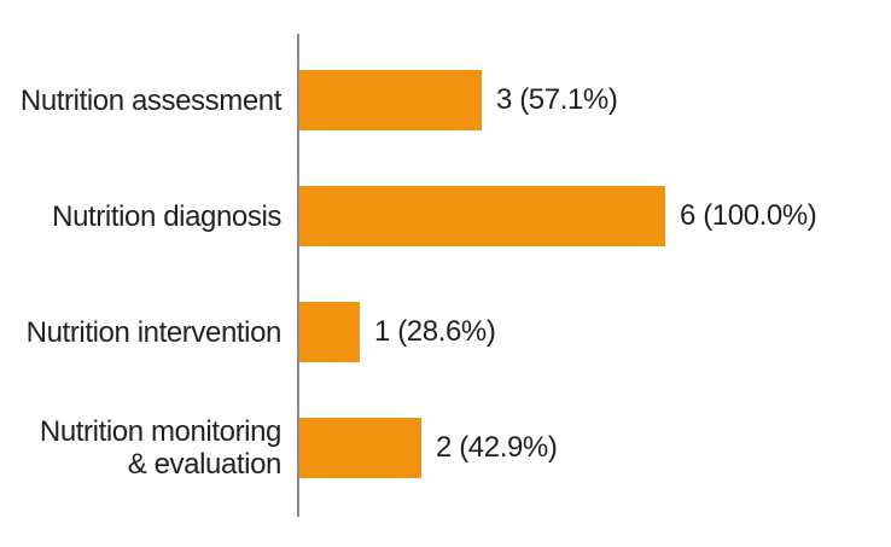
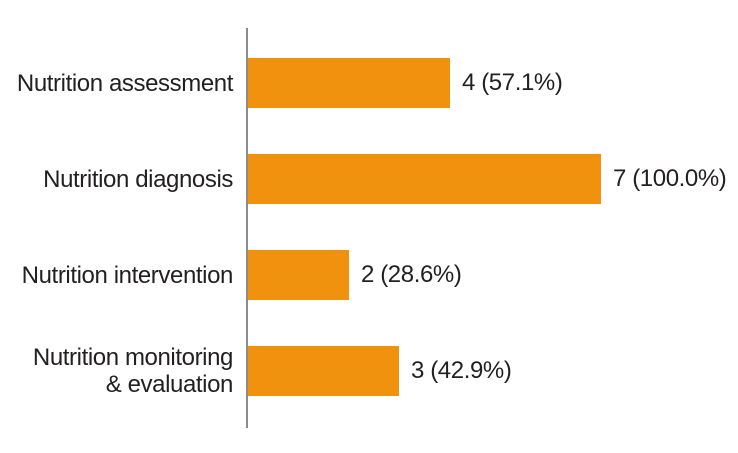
Nutrition assessment: 3 -> 4
Nutrition diagnosis: 6 -> 7
Nutrition intervention: 1 -> 2
Nutrition monitoring & evaluation: 2 -> 3
